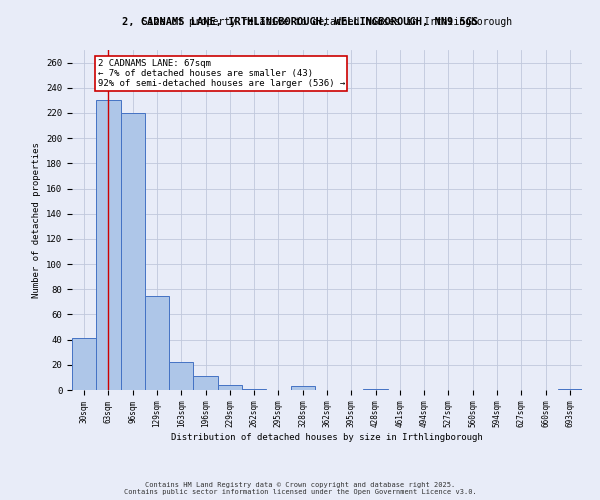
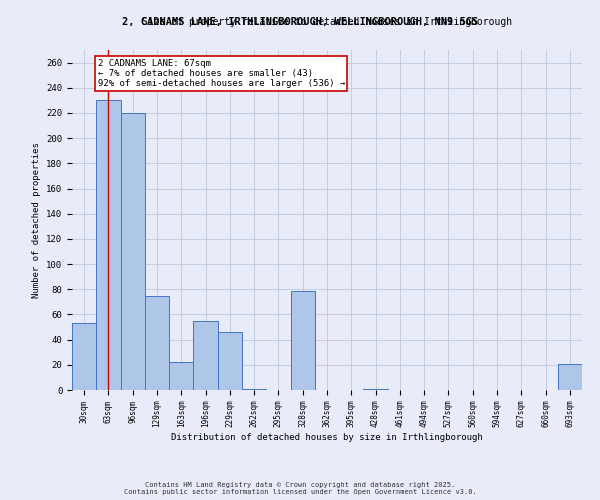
30sqm: 41 -> 53
196sqm: 11 -> 55
229sqm: 4 -> 46
328sqm: 3 -> 79
693sqm: 1 -> 21
